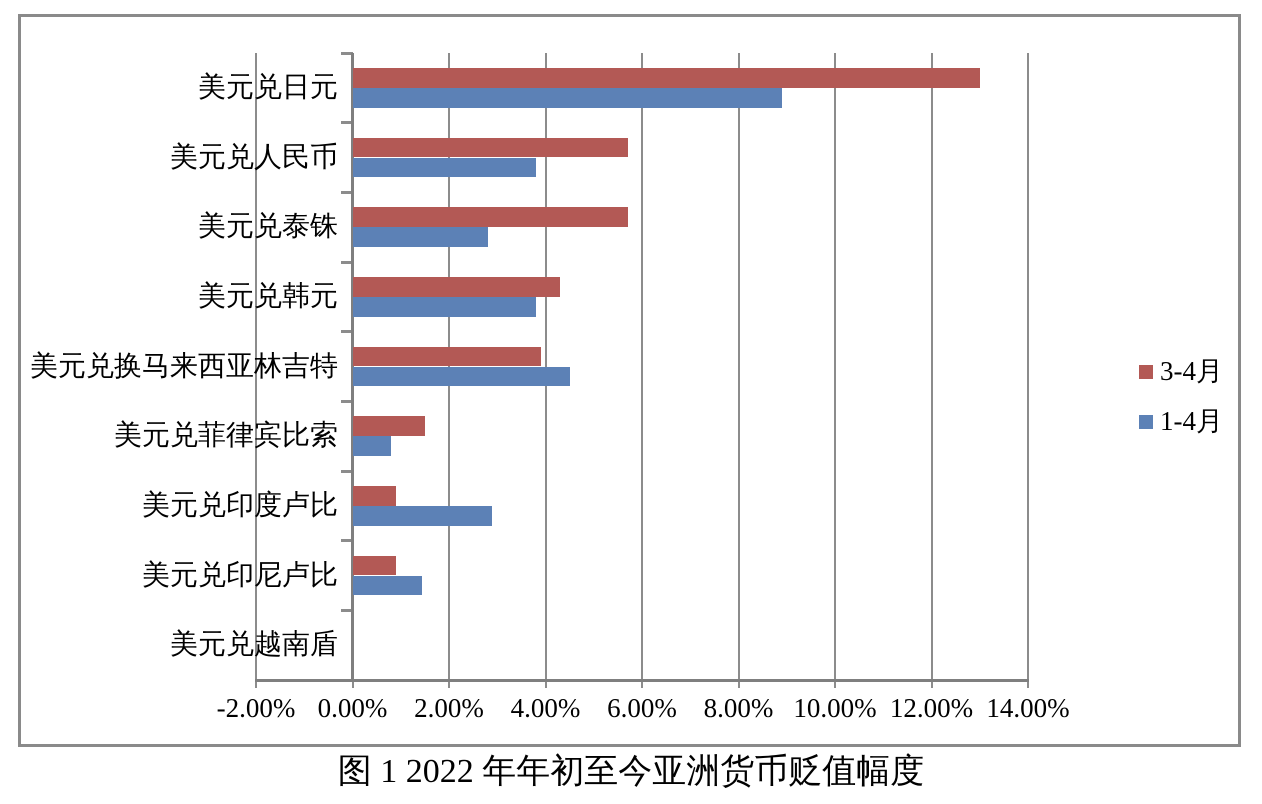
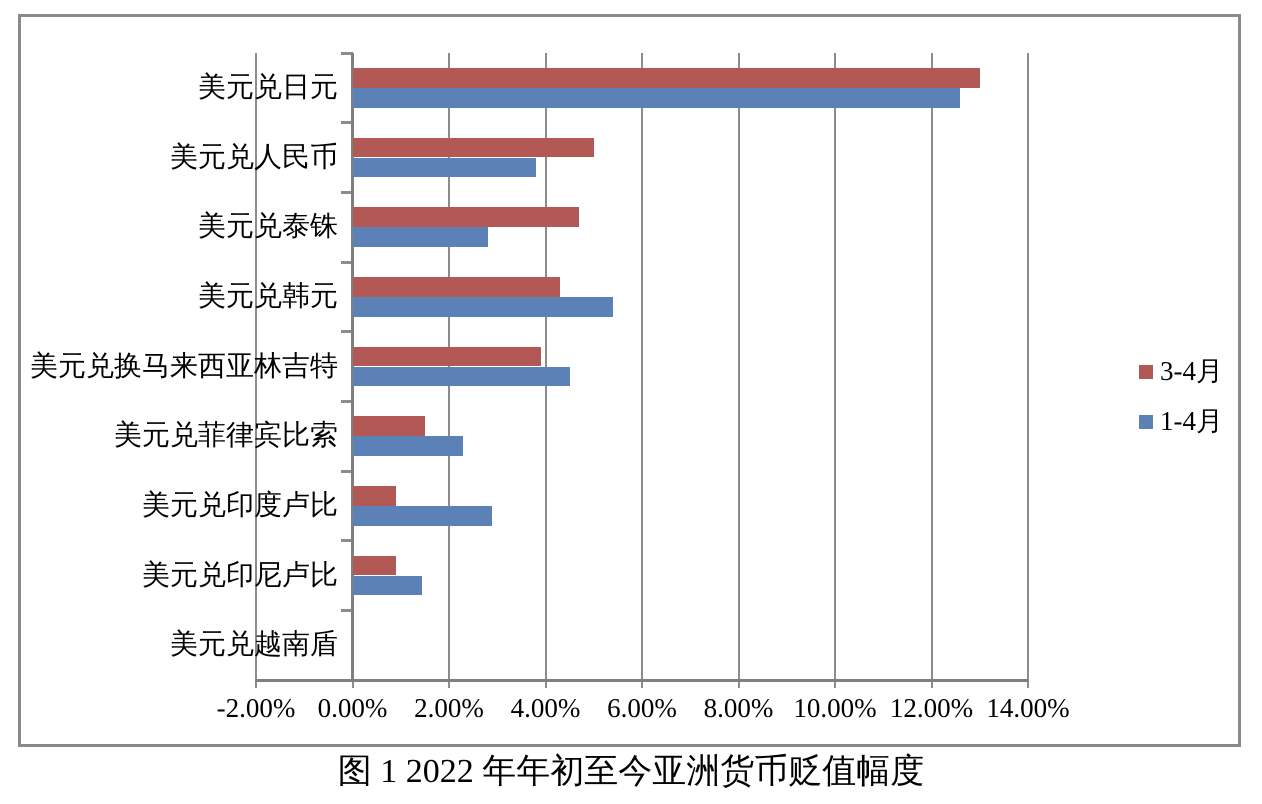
1-4月/美元兑日元: 8.9% -> 12.6%
3-4月/美元兑人民币: 5.7% -> 5.0%
3-4月/美元兑泰铢: 5.7% -> 4.7%
1-4月/美元兑韩元: 3.8% -> 5.4%
1-4月/美元兑菲律宾比索: 0.8% -> 2.3%
